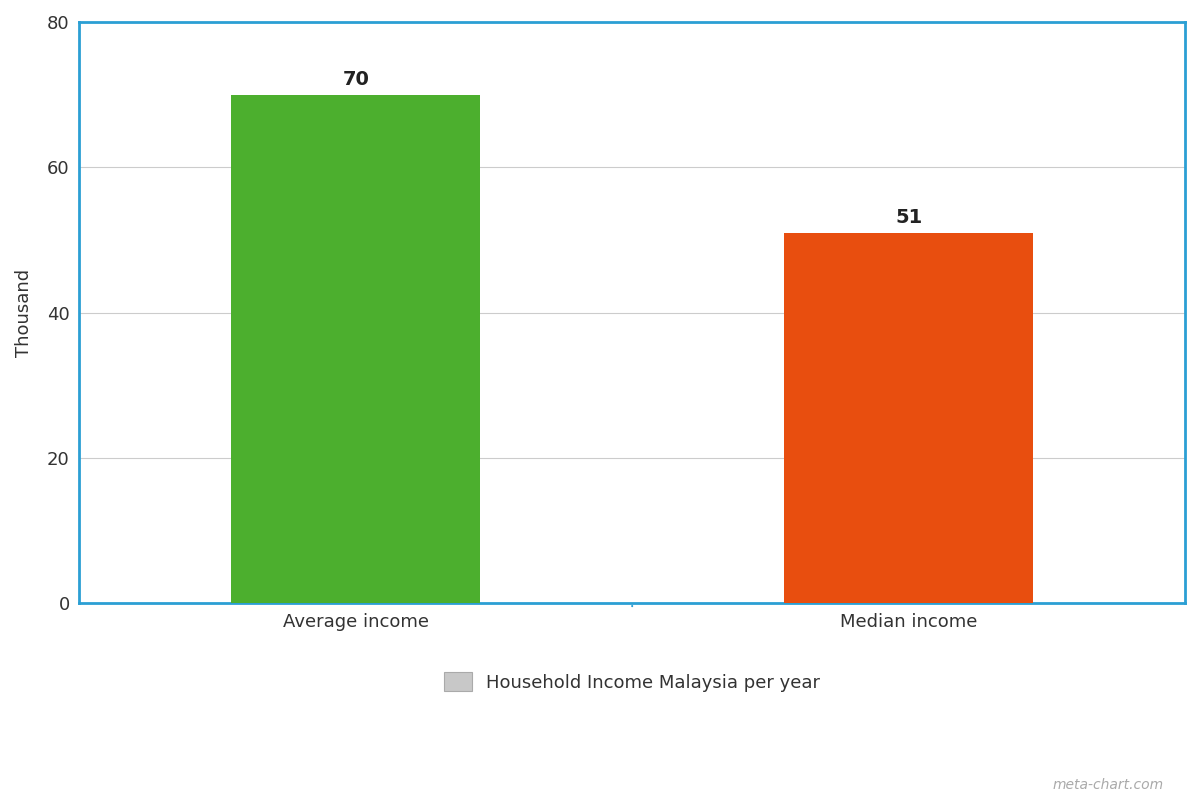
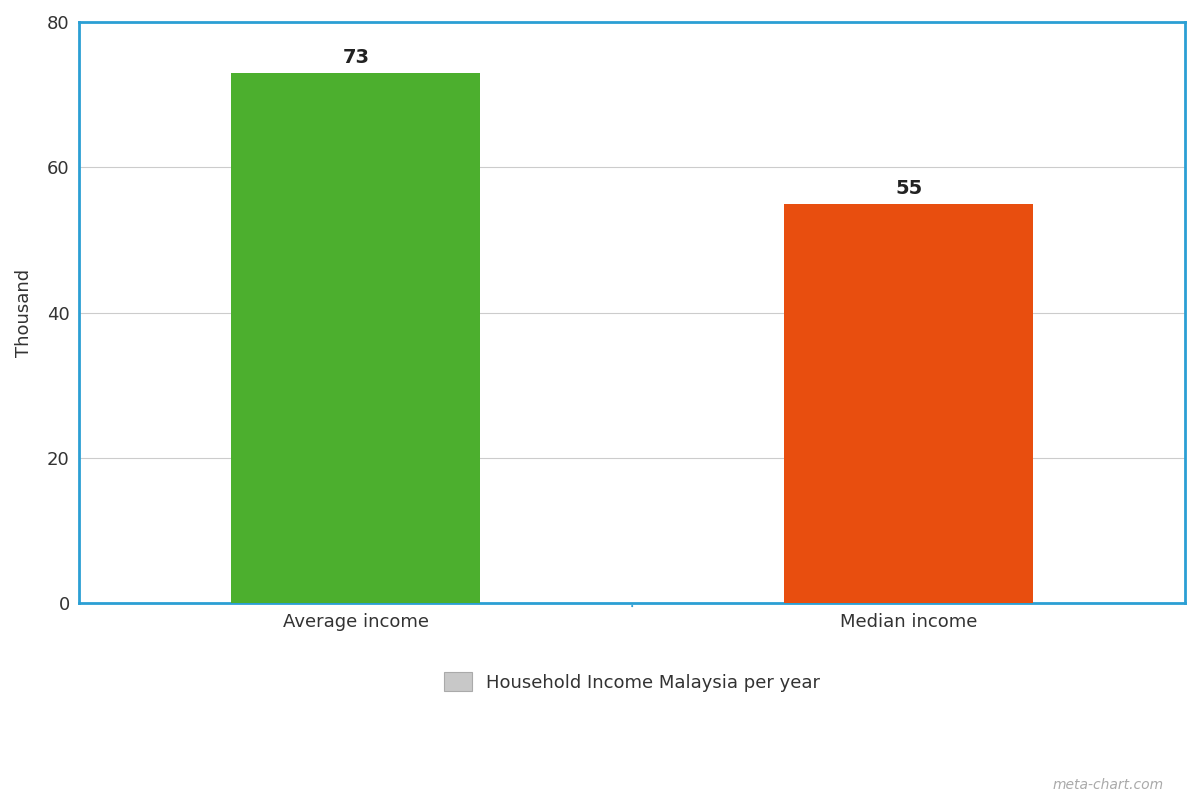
Average income: 70 -> 73
Median income: 51 -> 55
